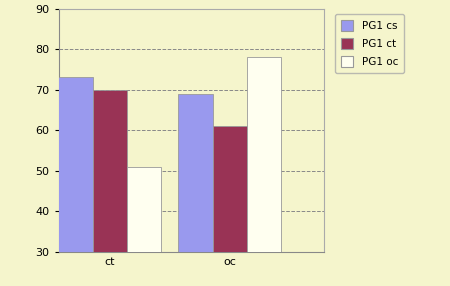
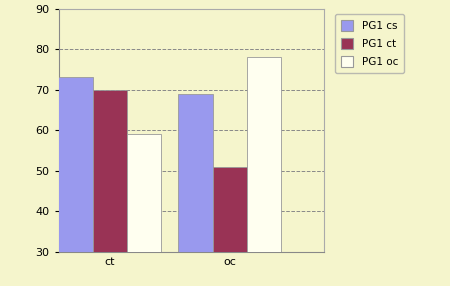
PG1 oc/ct: 51 -> 59
PG1 ct/oc: 61 -> 51
